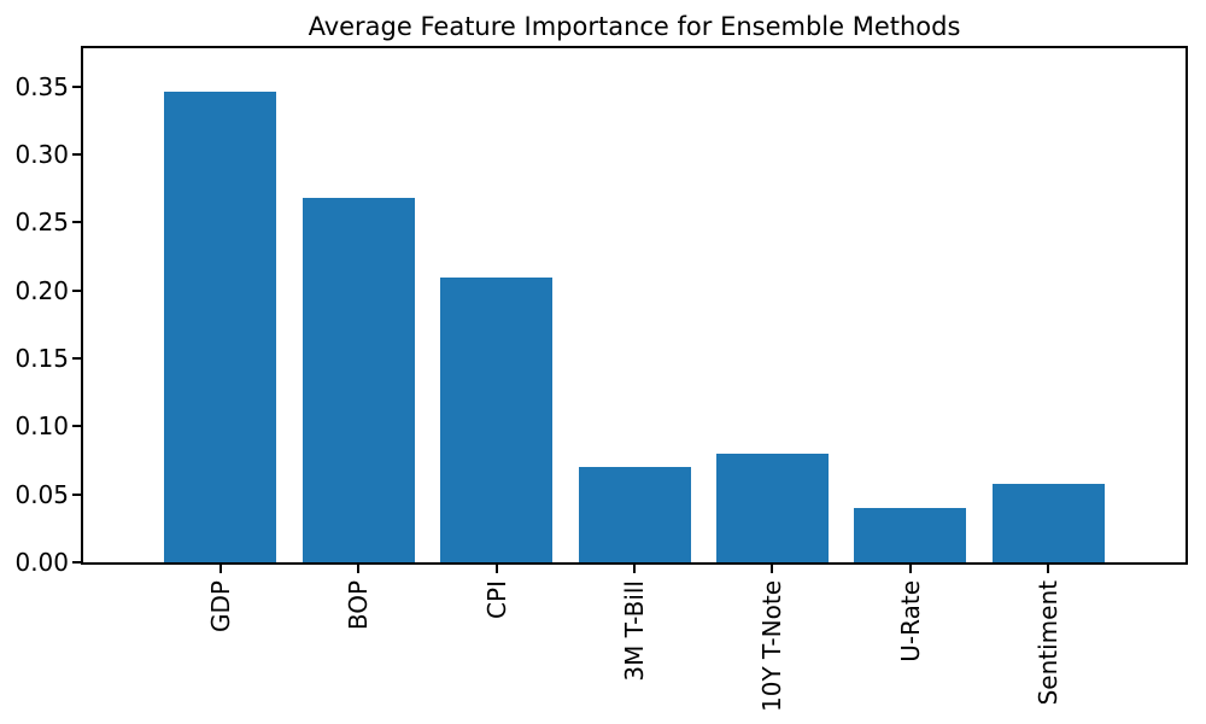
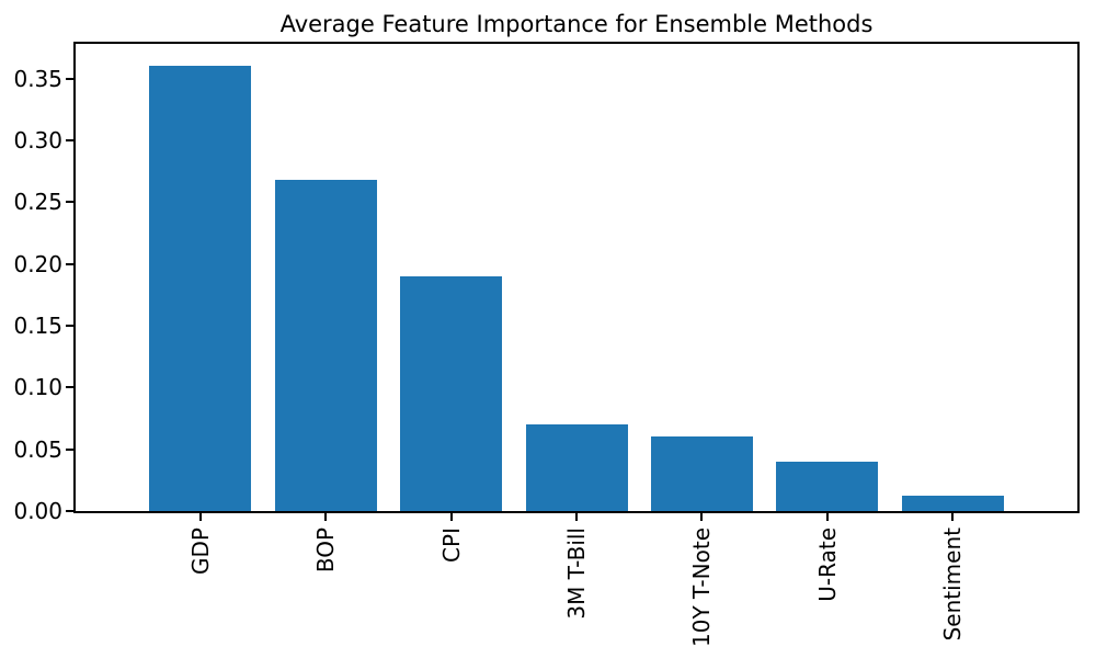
GDP: 0.346 -> 0.360
CPI: 0.209 -> 0.190
10Y T-Note: 0.080 -> 0.060
Sentiment: 0.058 -> 0.012
